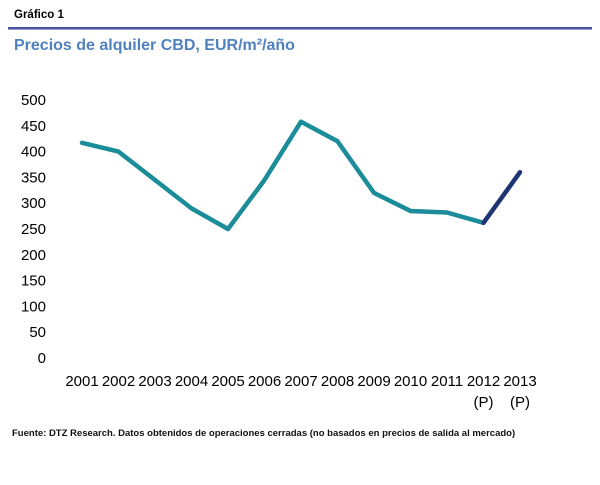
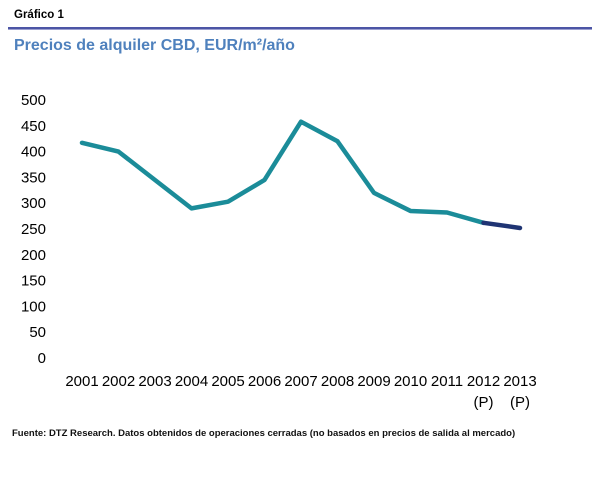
2005: 250 -> 300
2013: 360 -> 250
